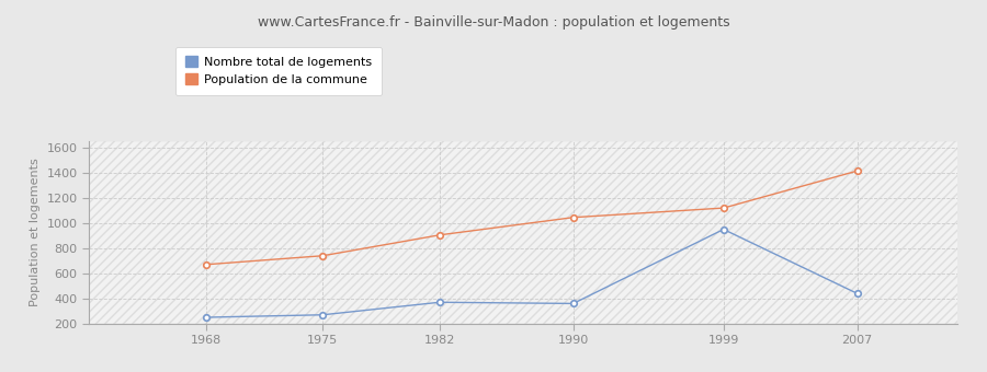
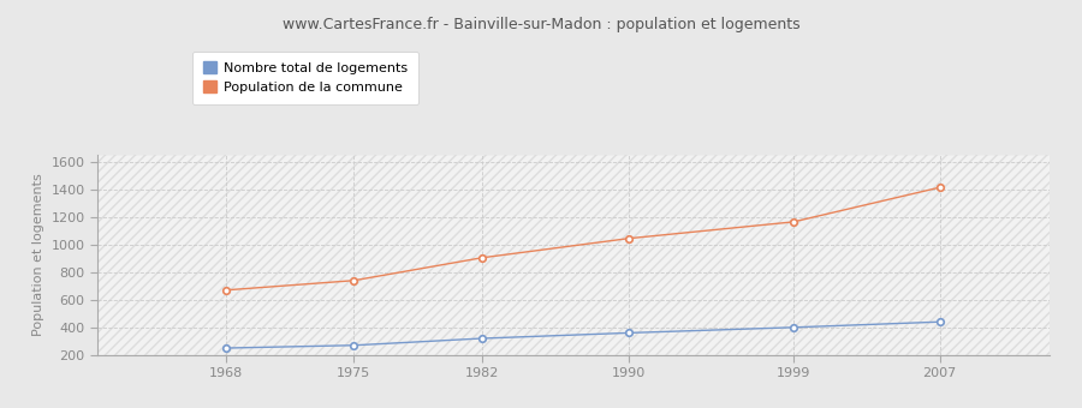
Nombre total de logements/1982: 370 -> 320
Nombre total de logements/1999: 950 -> 400
Population de la commune/1999: 1120 -> 1160
